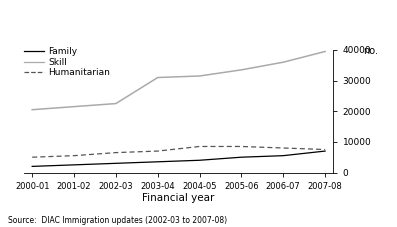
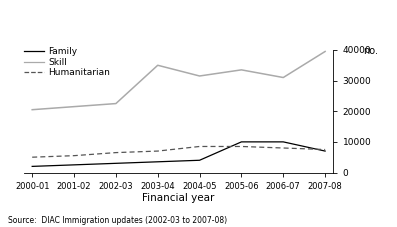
Skill/2003-04: 31000 -> 35000
Family/2005-06: 5000 -> 10000
Skill/2006-07: 36000 -> 31000
Family/2006-07: 5500 -> 10000
